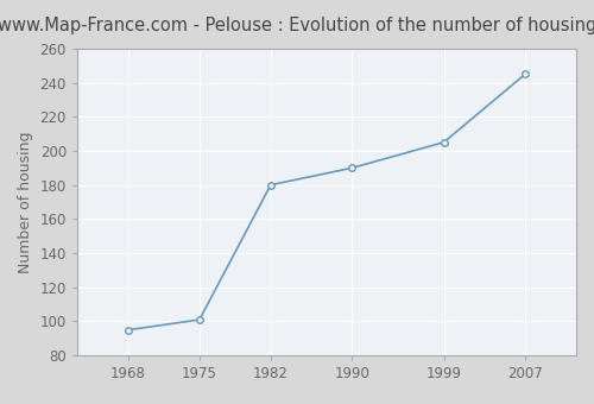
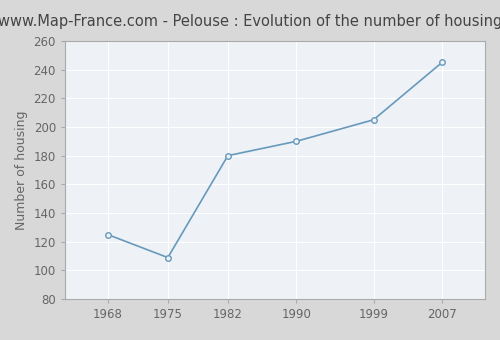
1968: 95 -> 125
1975: 101 -> 109
